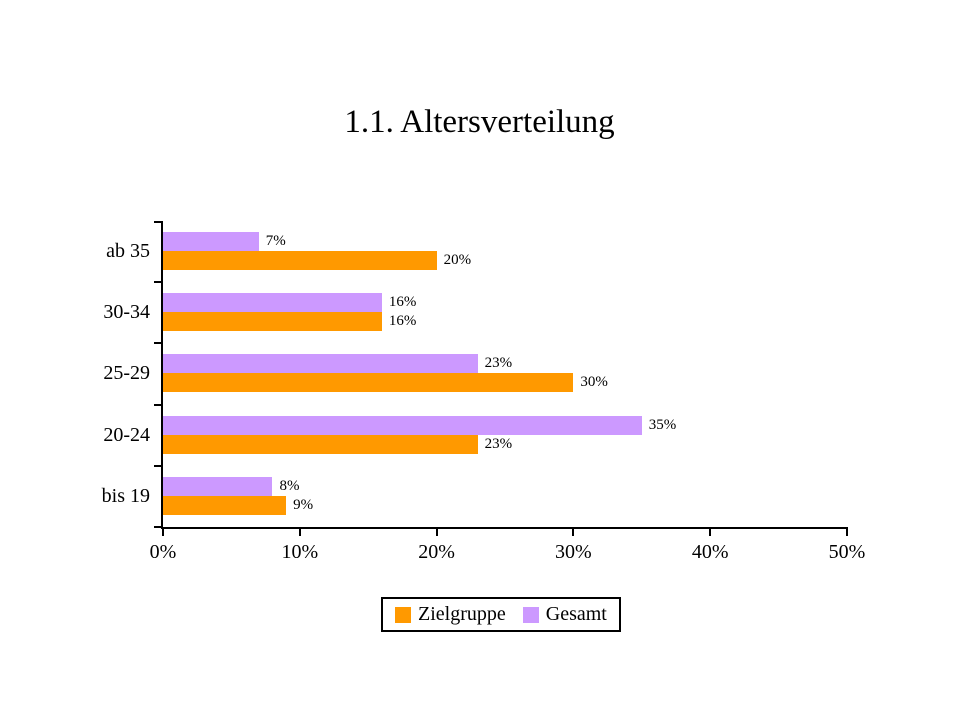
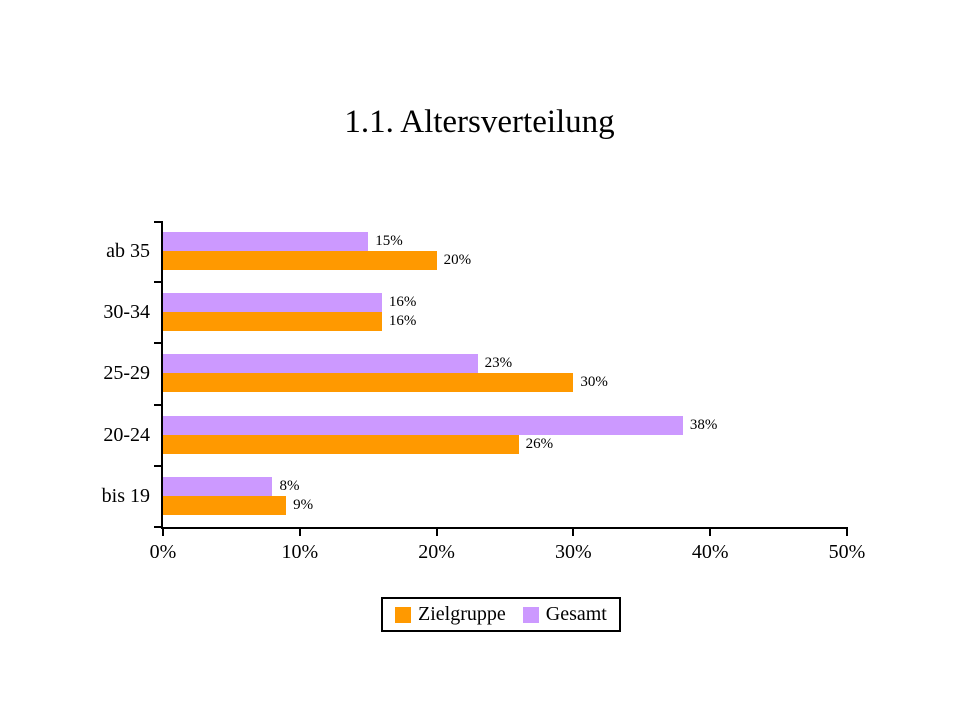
Gesamt/ab 35: 7% -> 15%
Zielgruppe/20-24: 23% -> 26%
Gesamt/20-24: 35% -> 38%
